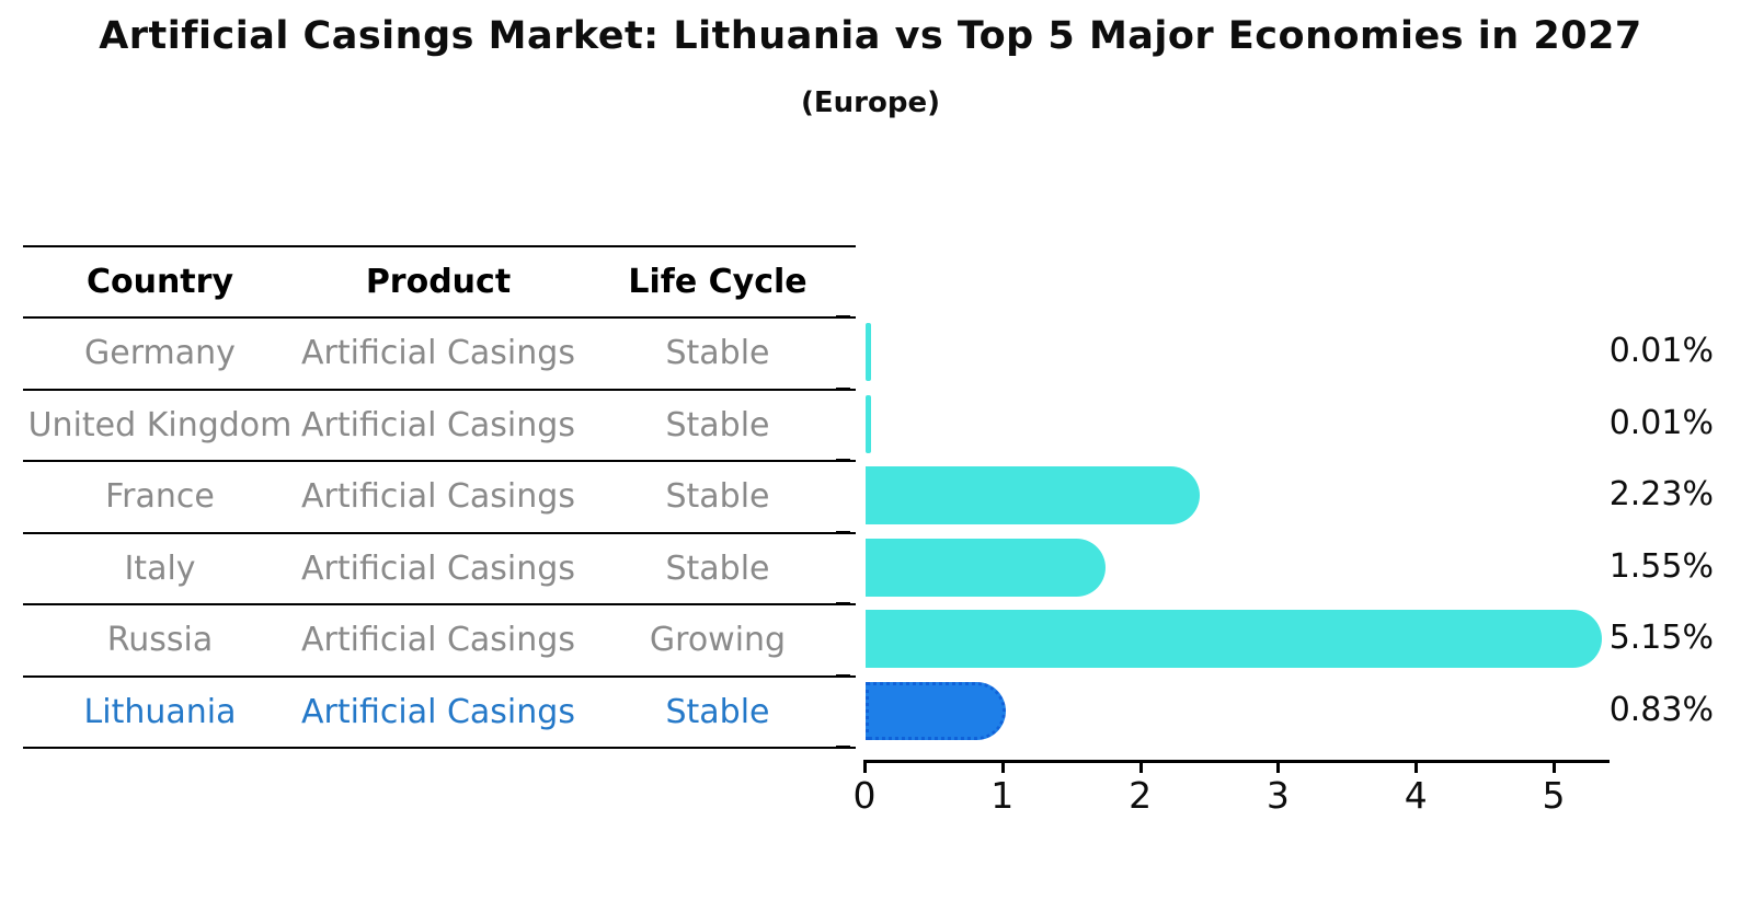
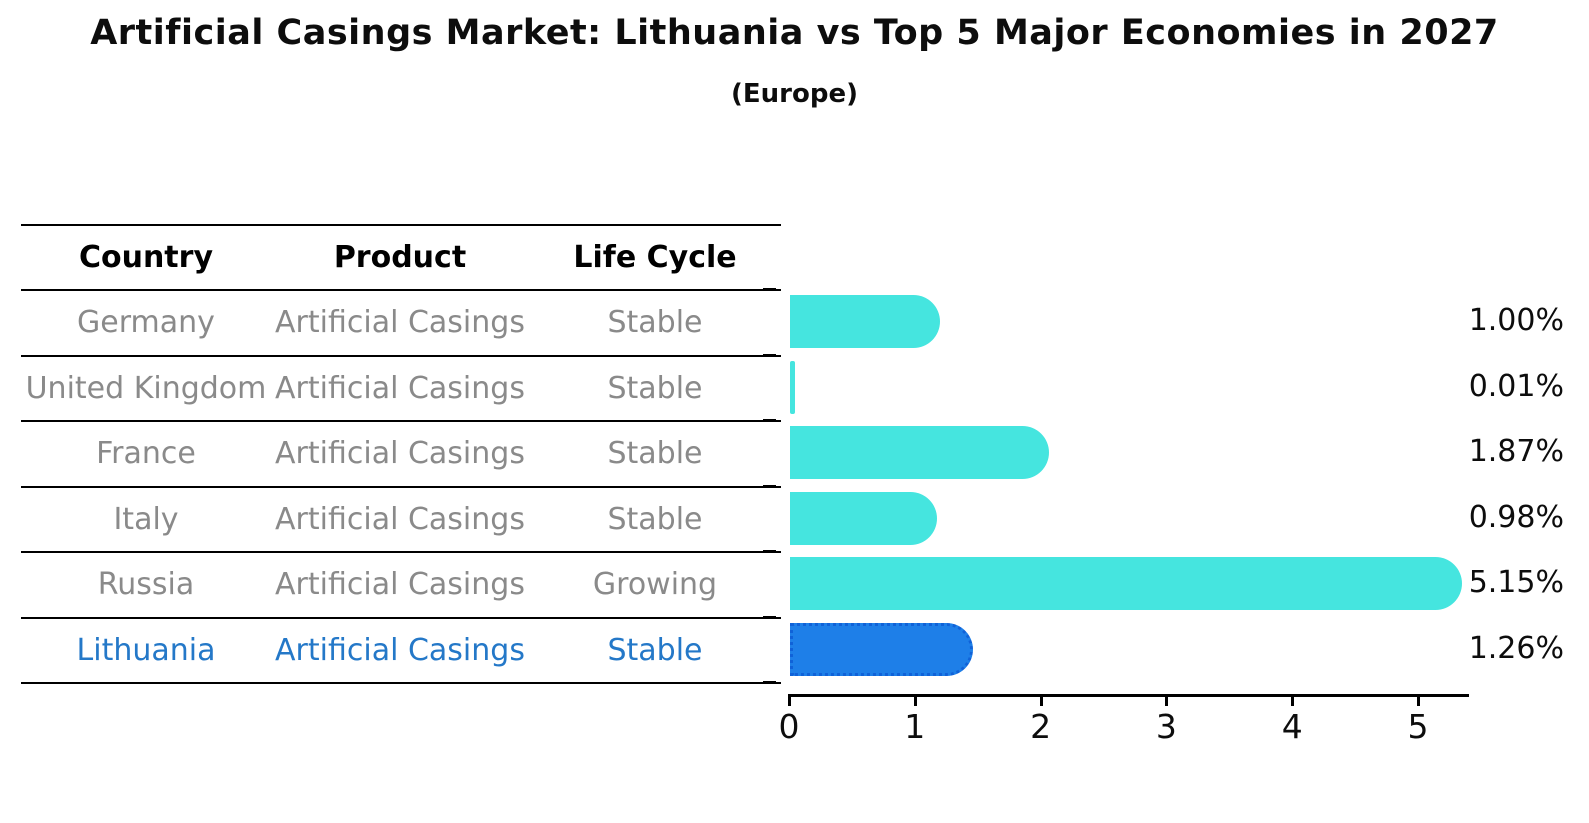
Germany: 0.01% -> 1.00%
France: 2.23% -> 1.87%
Italy: 1.55% -> 0.98%
Lithuania: 0.83% -> 1.26%
